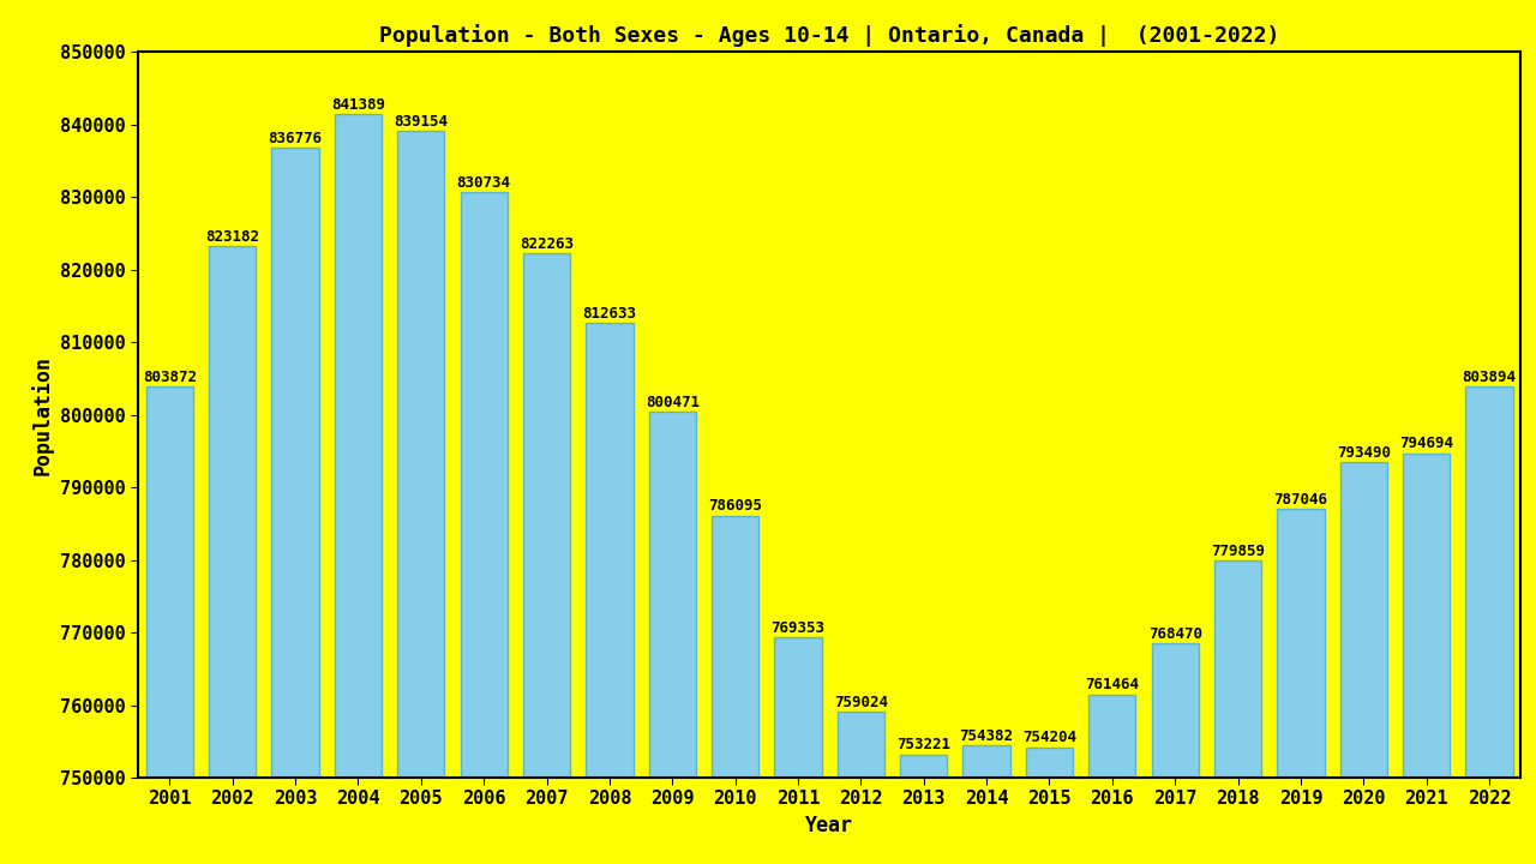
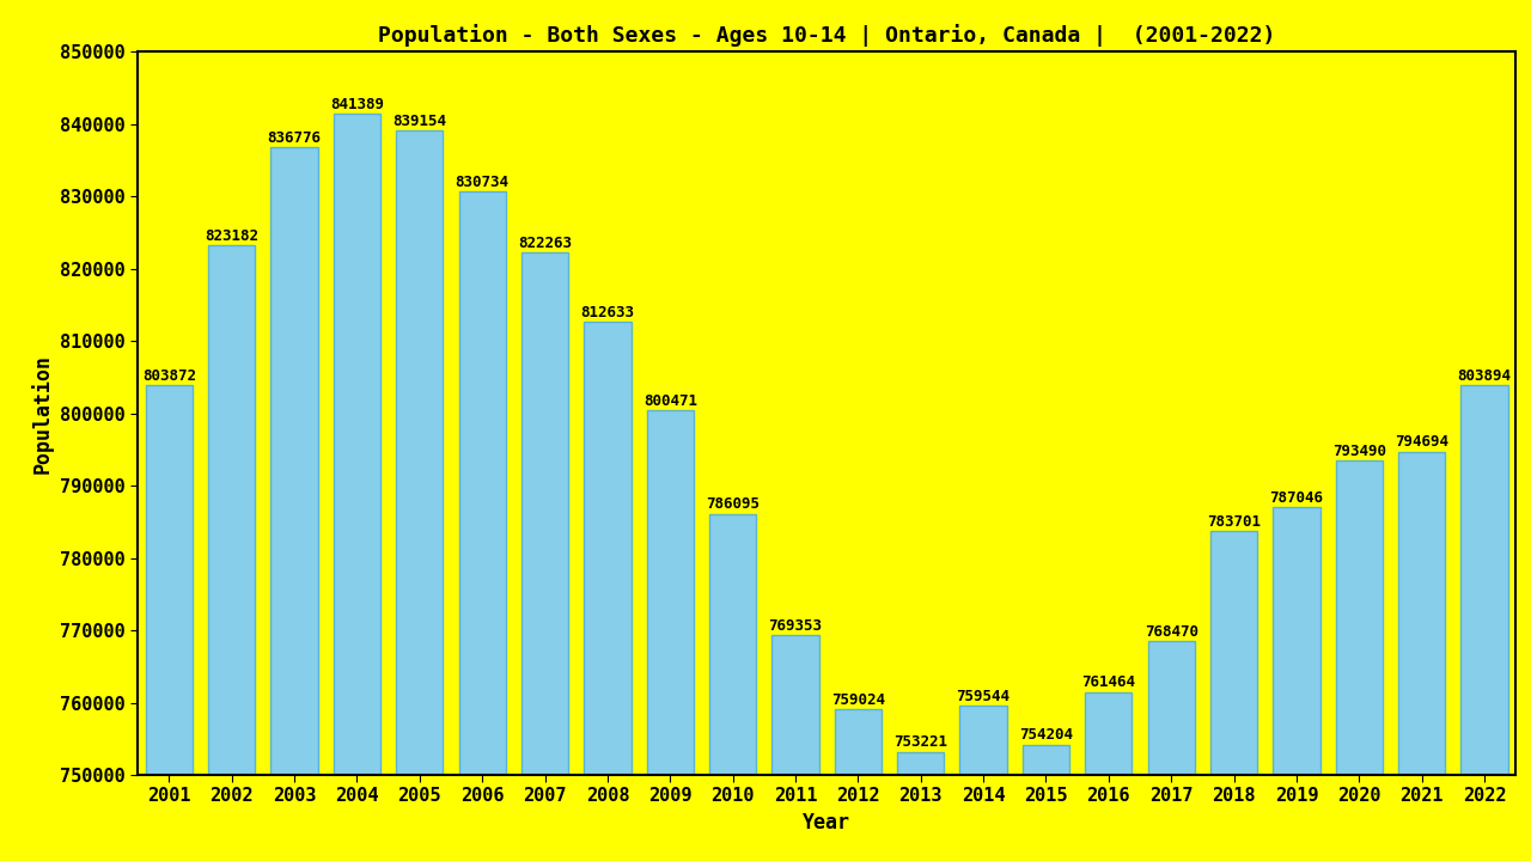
2014: 754382 -> 759544
2018: 779859 -> 783701
